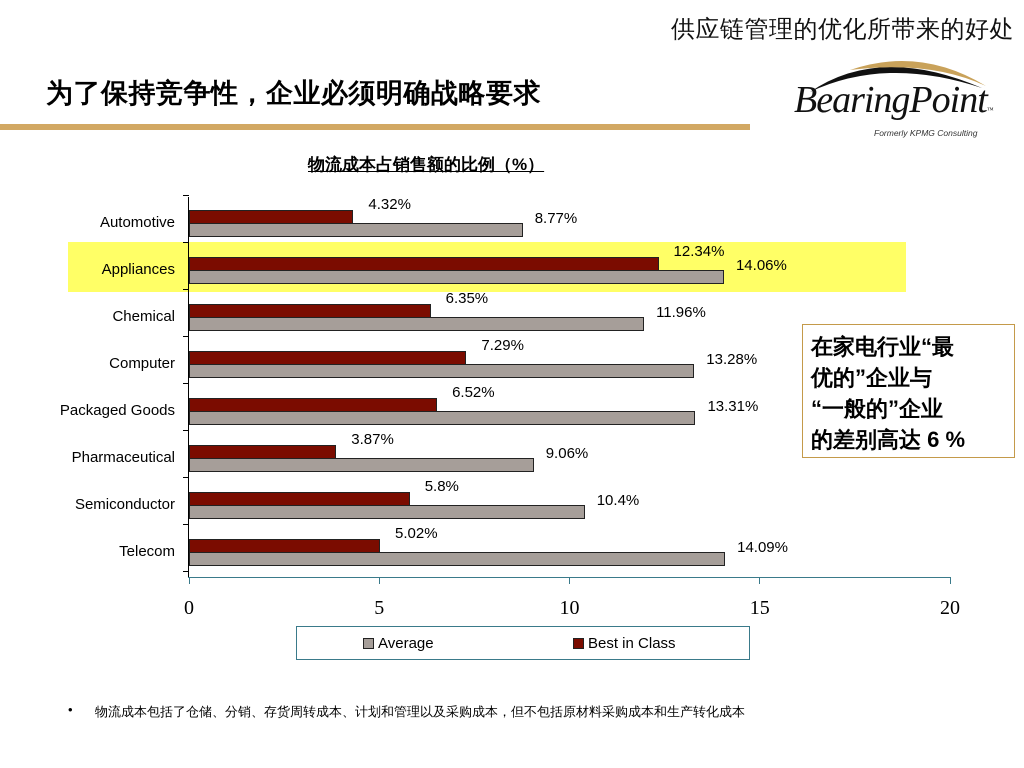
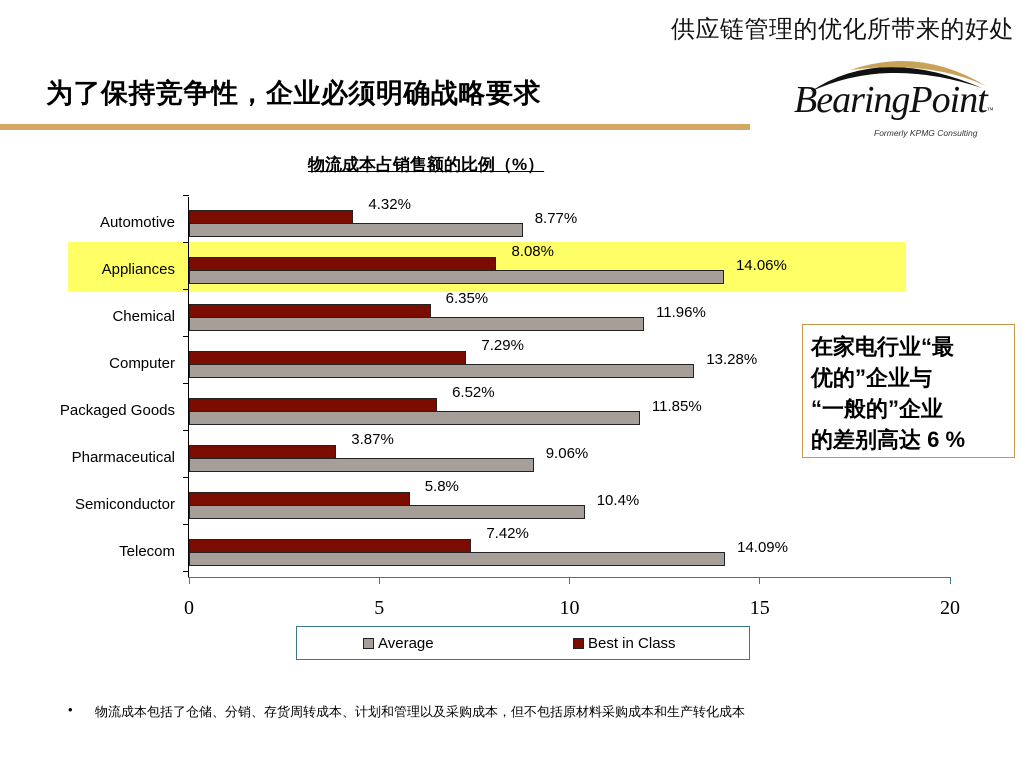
Best in Class/Appliances: 12.34% -> 8.08%
Average/Packaged Goods: 13.31% -> 11.85%
Best in Class/Telecom: 5.02% -> 7.42%
